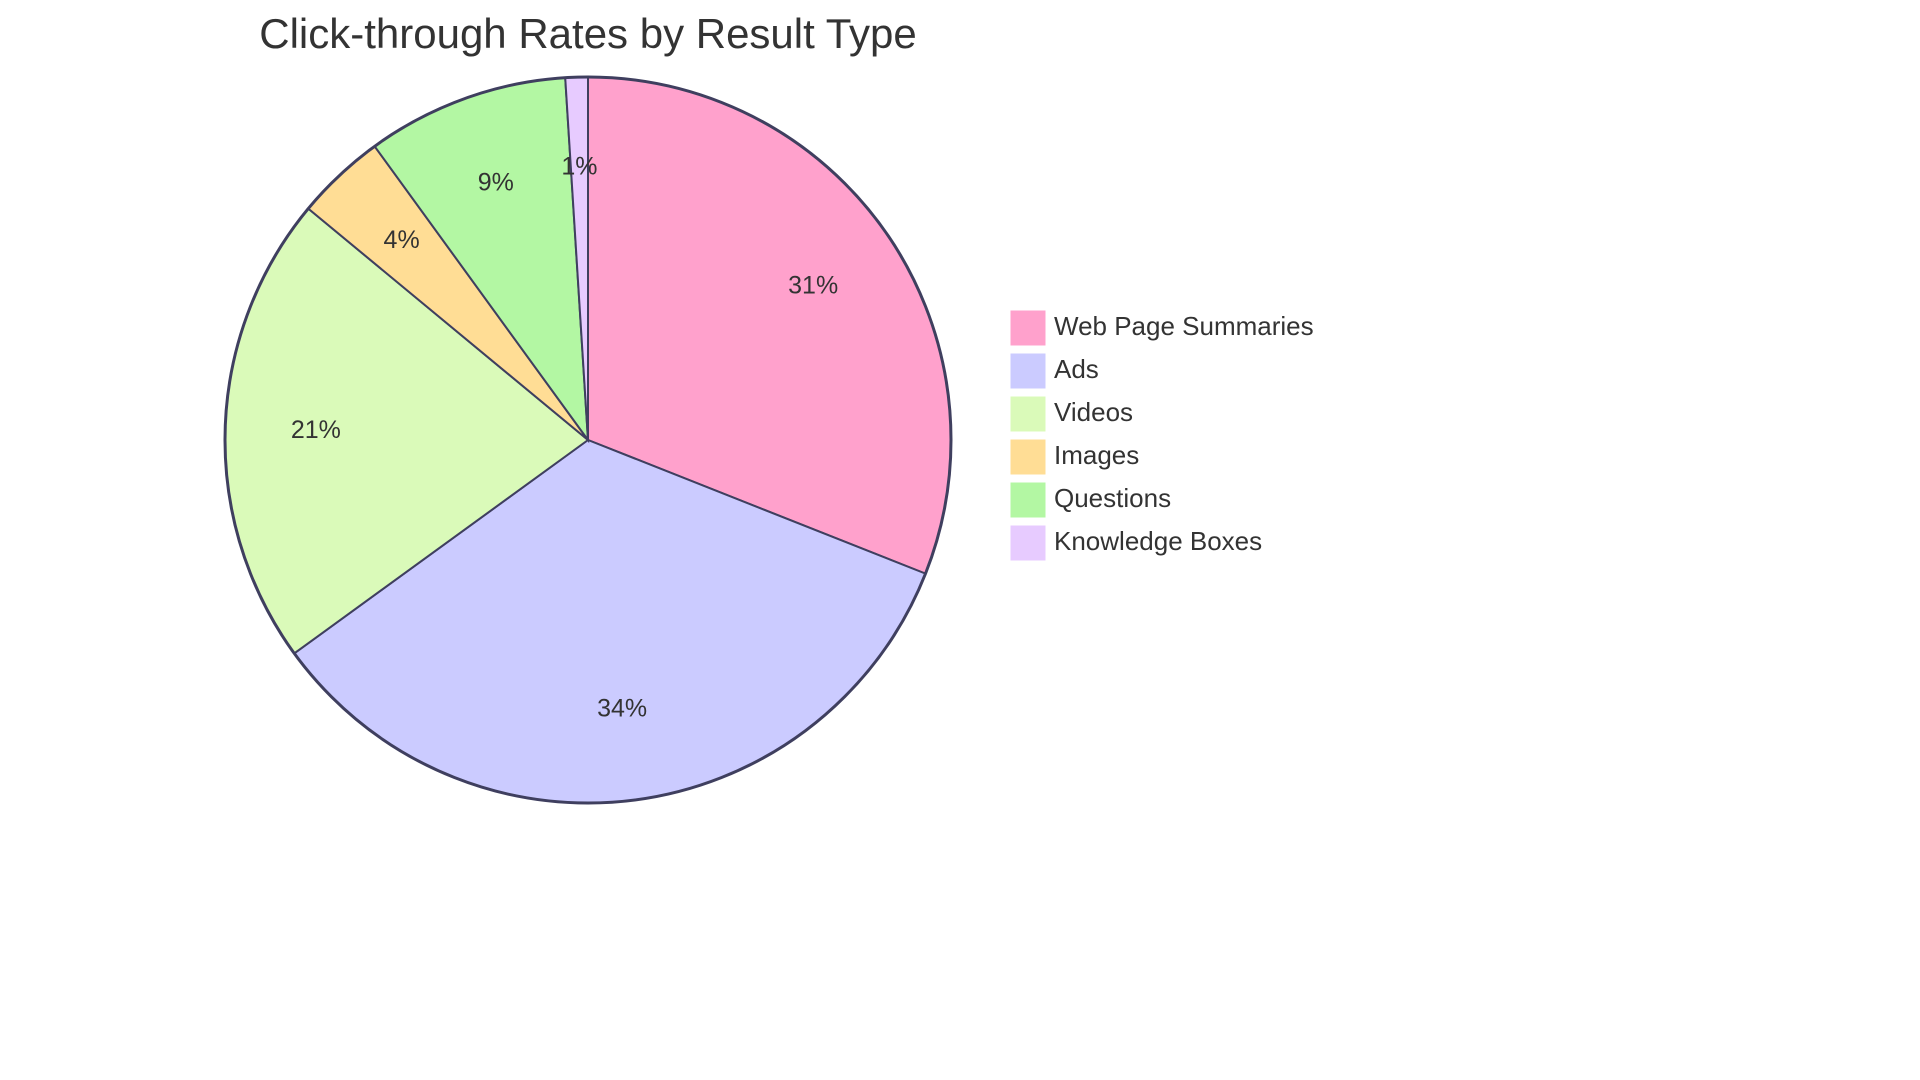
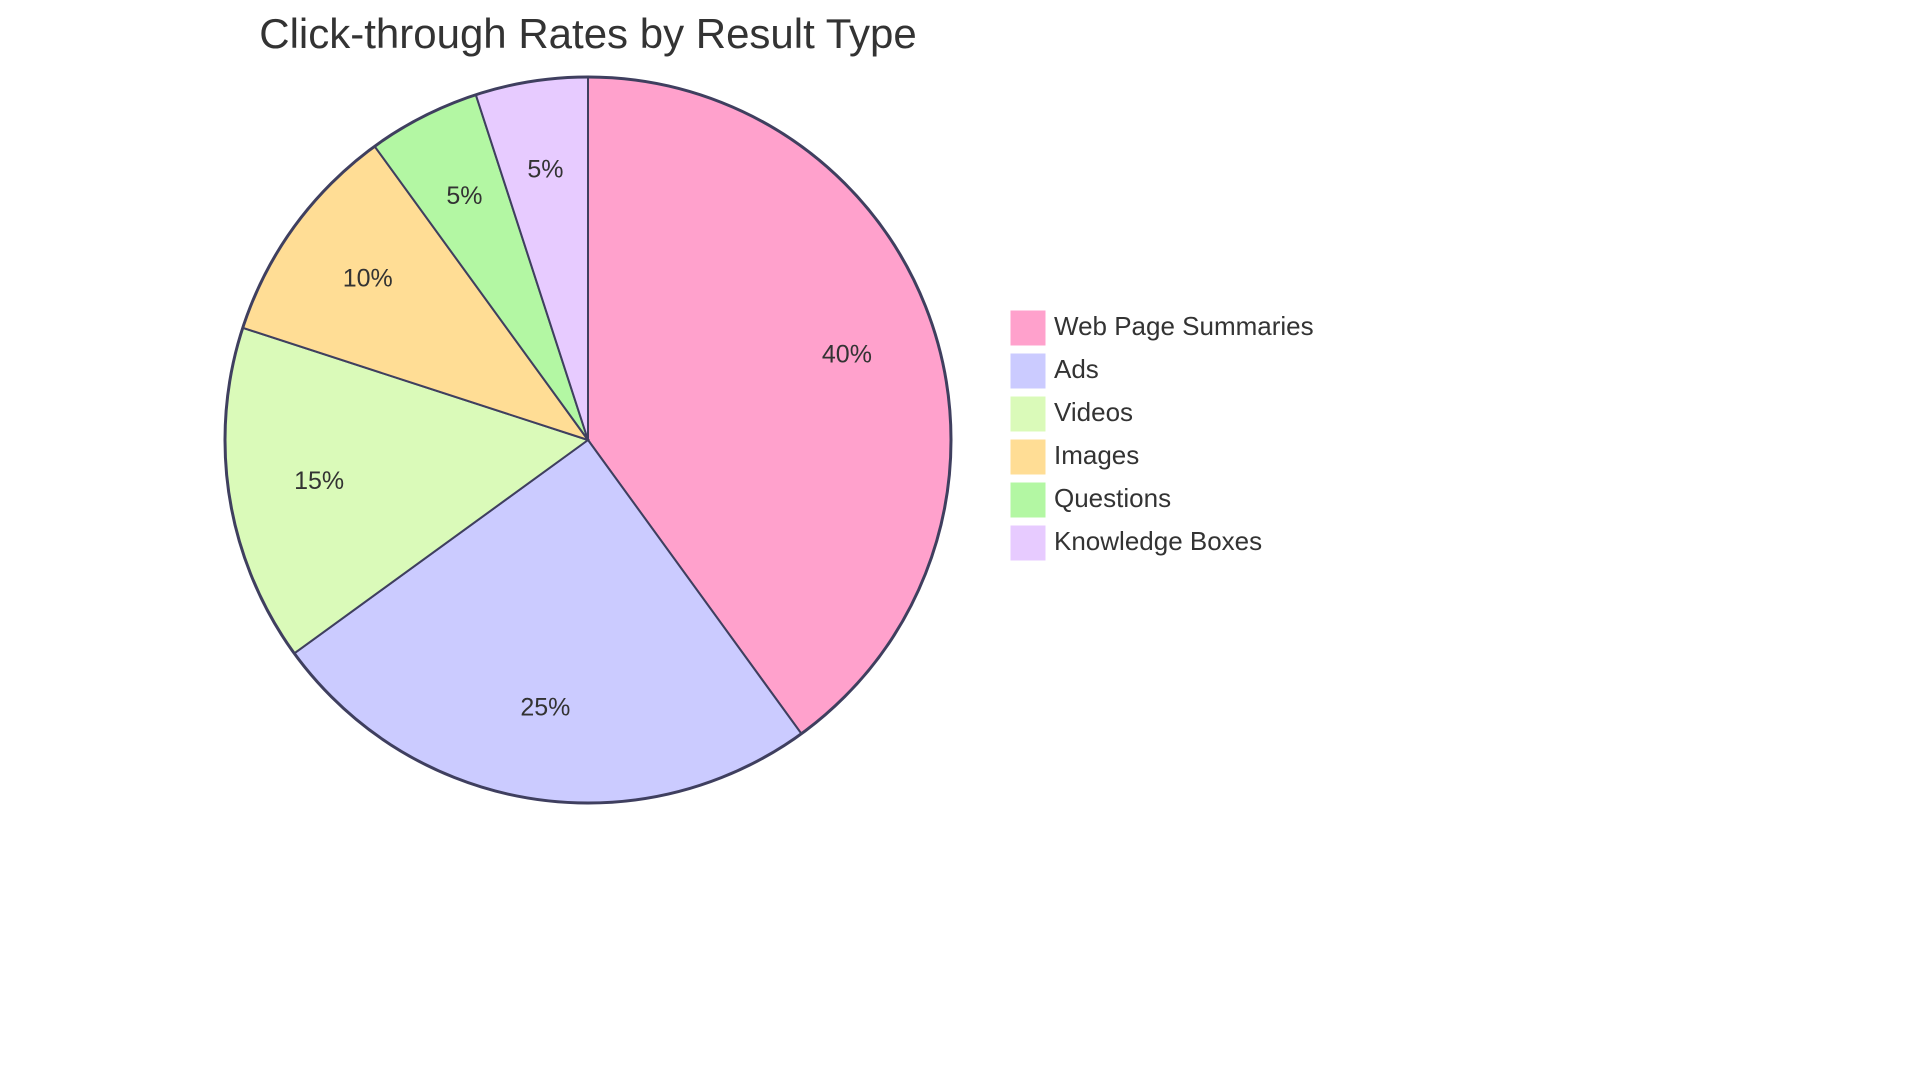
Web Page Summaries: 31% -> 40%
Ads: 34% -> 25%
Videos: 21% -> 15%
Images: 4% -> 10%
Questions: 9% -> 5%
Knowledge Boxes: 1% -> 5%
